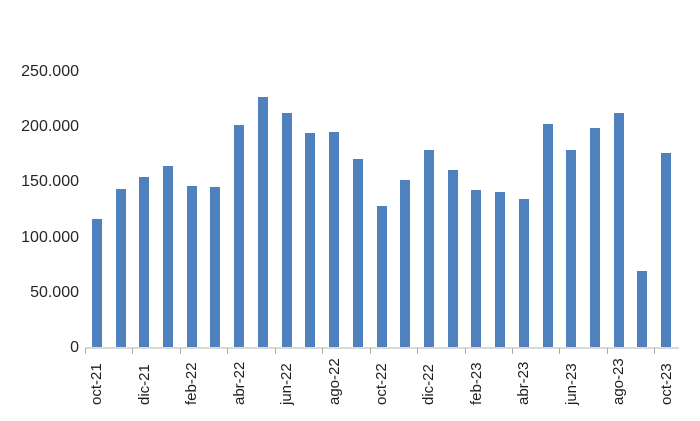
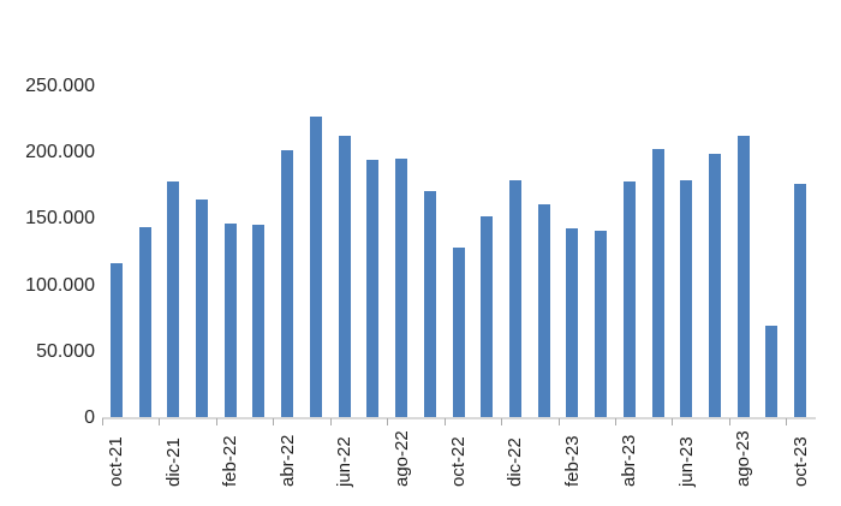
dic-21: 155000 -> 178000
abr-23: 135000 -> 178000
